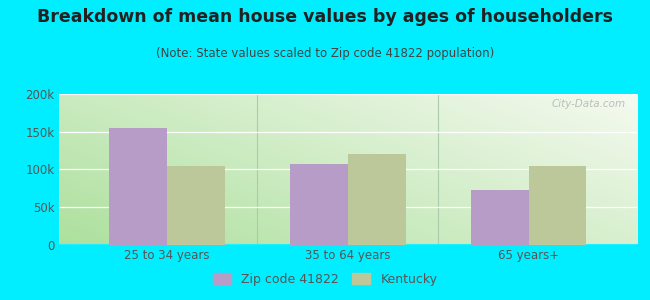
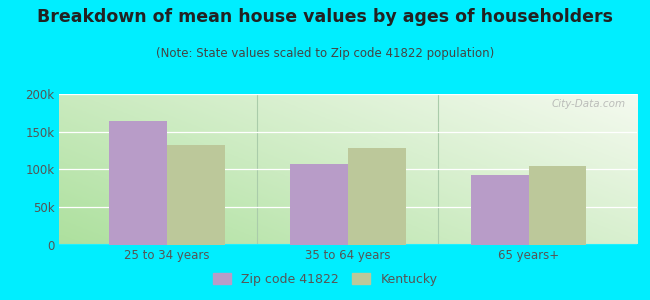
Zip code 41822/25 to 34 years: 155k -> 164k
Kentucky/25 to 34 years: 105k -> 132k
Kentucky/35 to 64 years: 120k -> 128k
Zip code 41822/65 years+: 73k -> 92k
